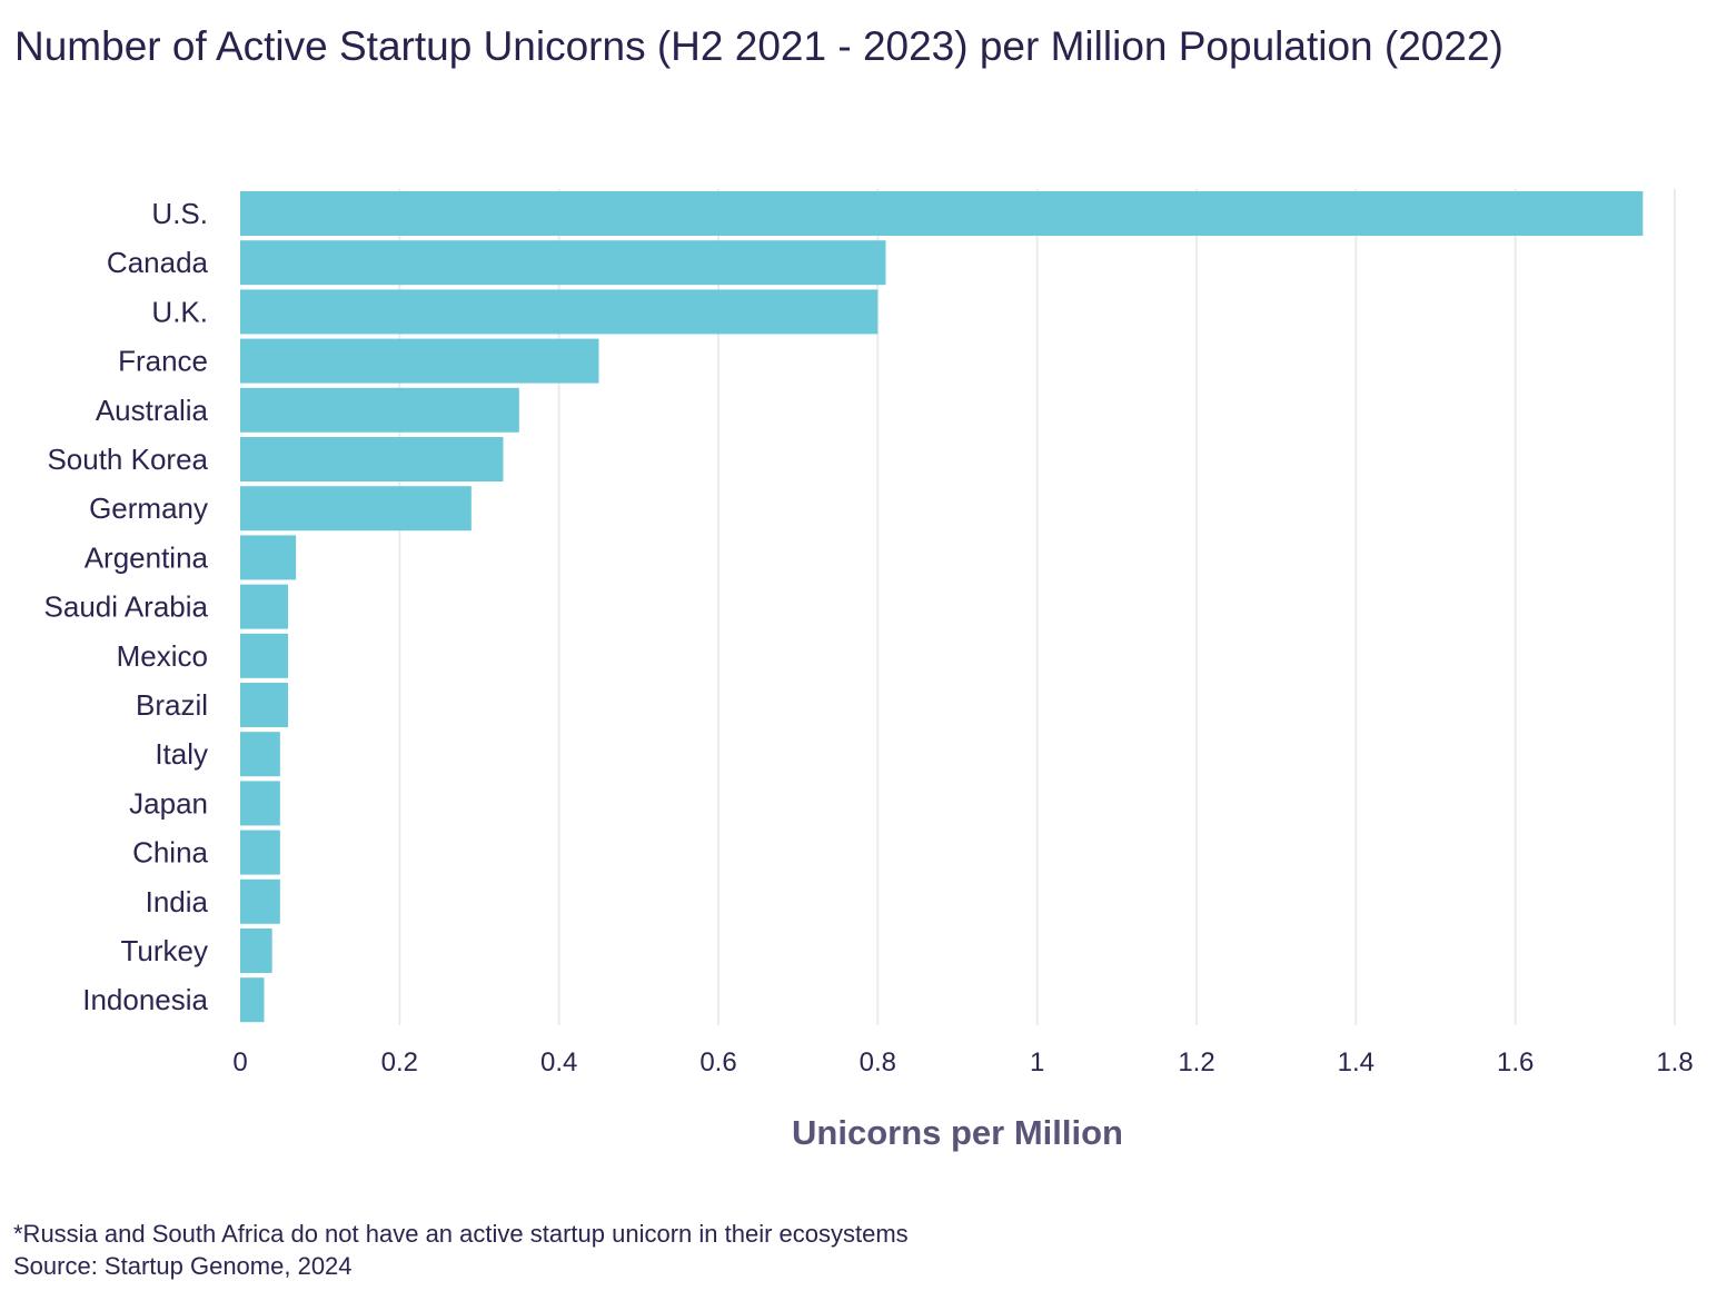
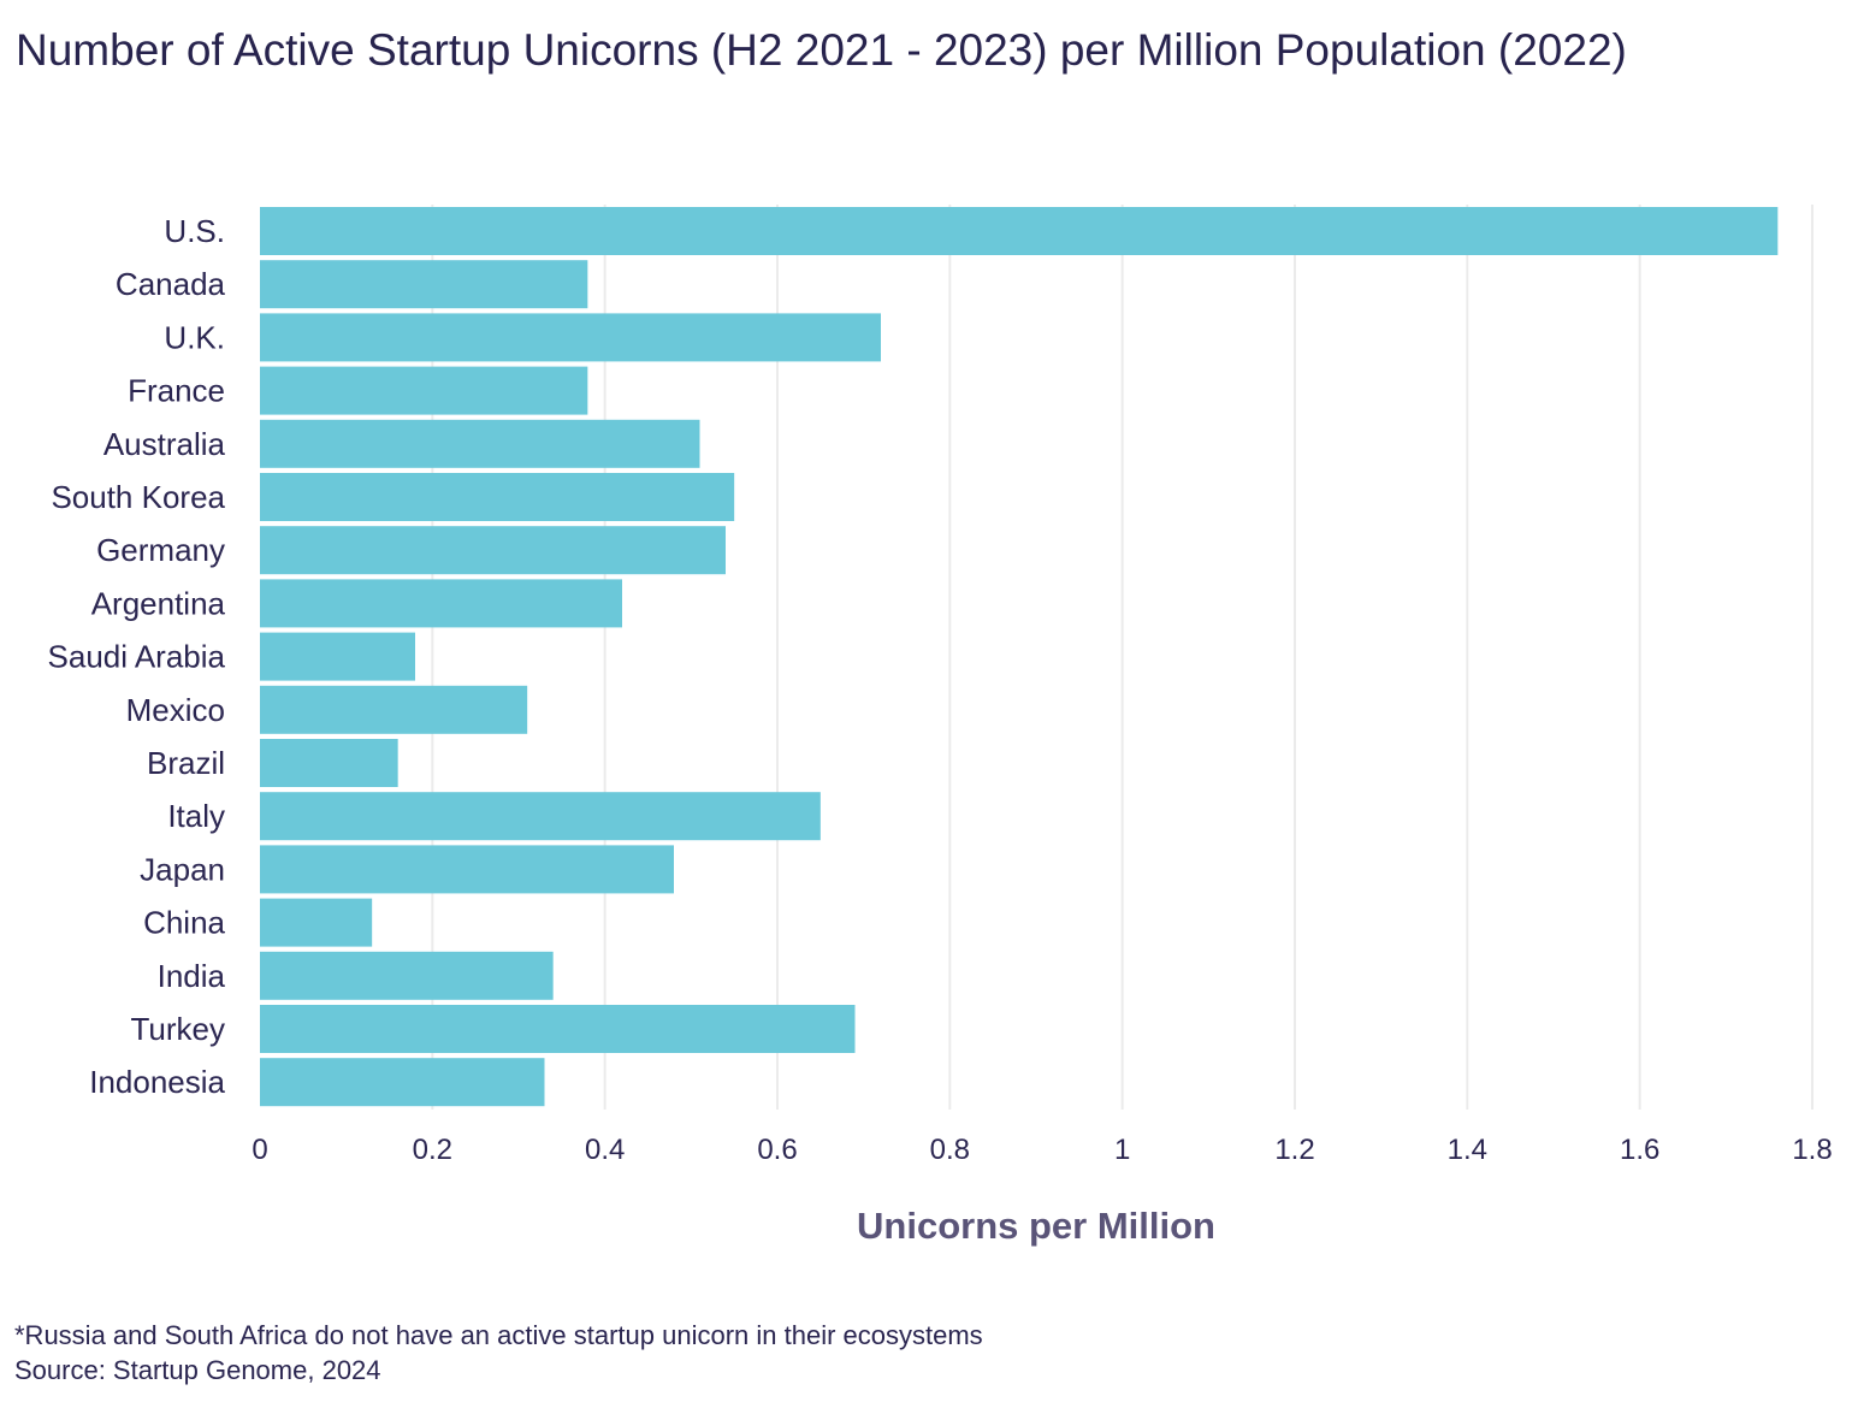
Canada: 0.81 -> 0.38
U.K.: 0.80 -> 0.72
France: 0.45 -> 0.38
Australia: 0.35 -> 0.51
South Korea: 0.33 -> 0.55
Germany: 0.29 -> 0.54
Argentina: 0.07 -> 0.42
Saudi Arabia: 0.06 -> 0.18
Mexico: 0.06 -> 0.31
Brazil: 0.06 -> 0.16
Italy: 0.05 -> 0.65
Japan: 0.05 -> 0.48
China: 0.05 -> 0.13
India: 0.05 -> 0.34
Turkey: 0.04 -> 0.69
Indonesia: 0.03 -> 0.33
